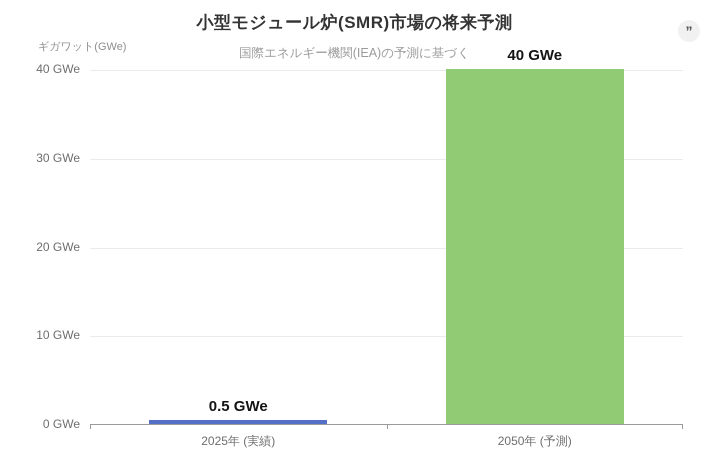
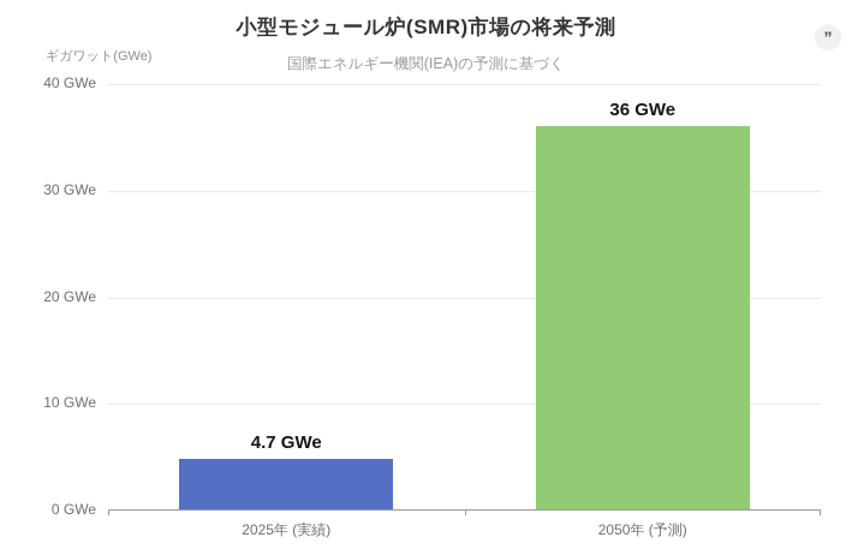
2025年 (実績): 0.5 -> 4.7
2050年 (予測): 40 -> 36
